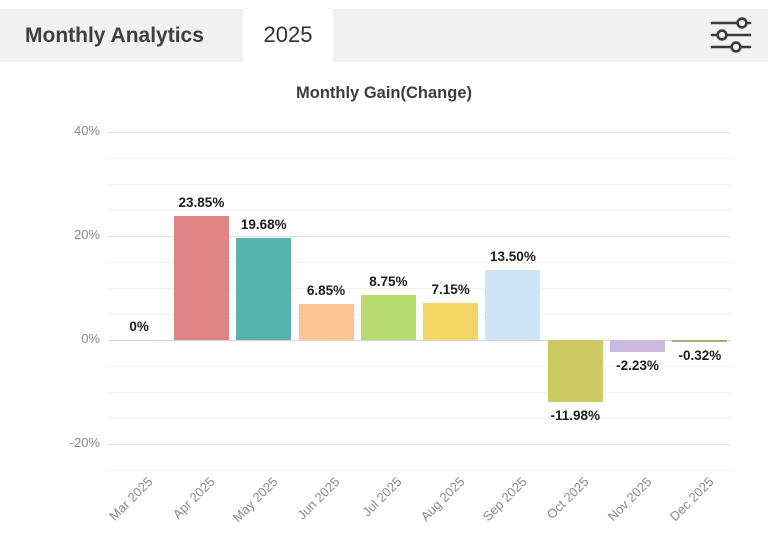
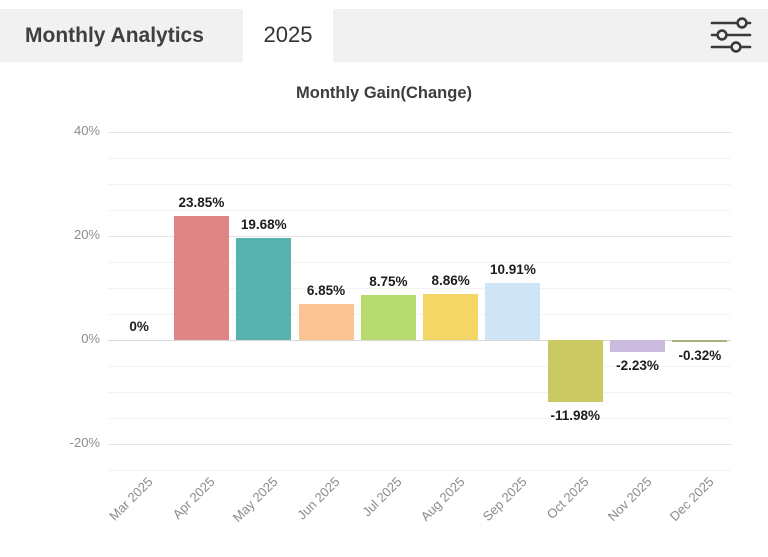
Aug 2025: 7.15% -> 8.86%
Sep 2025: 13.50% -> 10.91%
